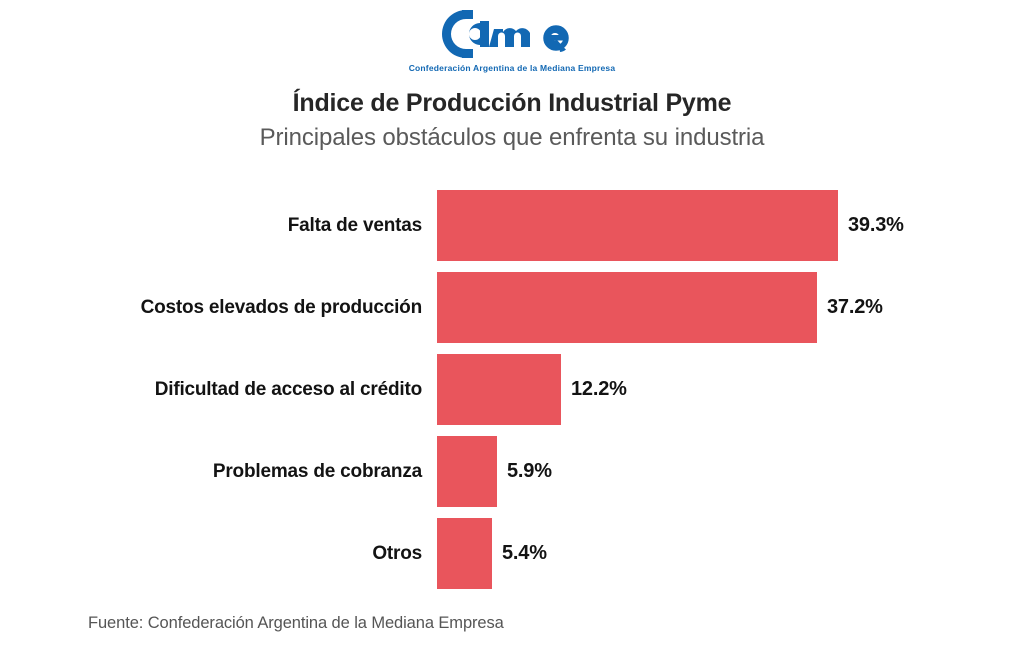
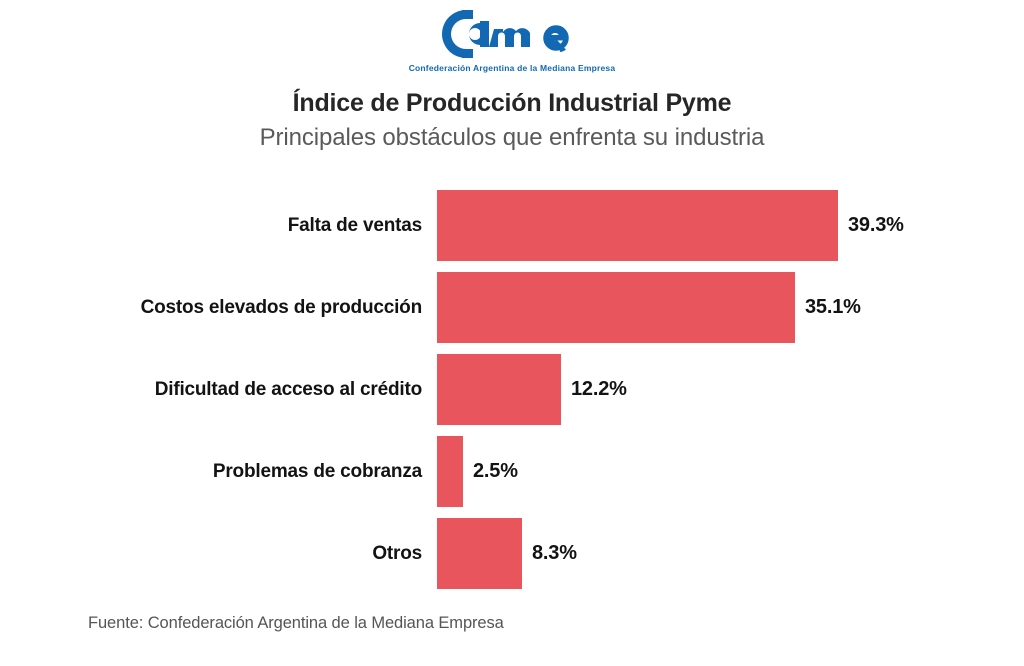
Costos elevados de producción: 37.2% -> 35.1%
Problemas de cobranza: 5.9% -> 2.5%
Otros: 5.4% -> 8.3%
